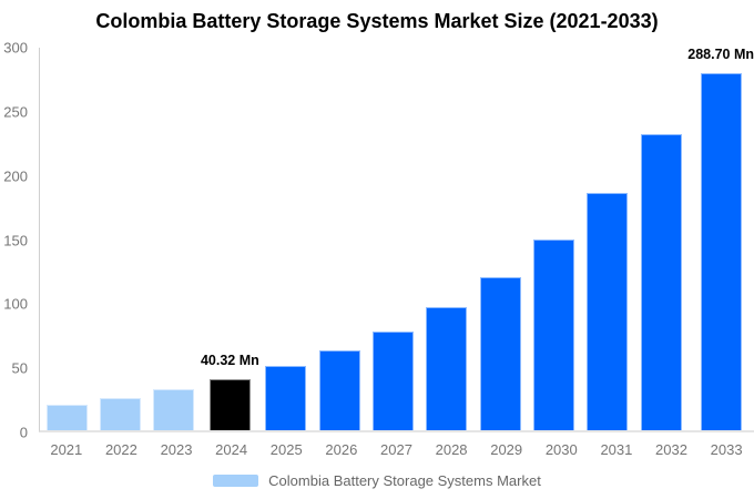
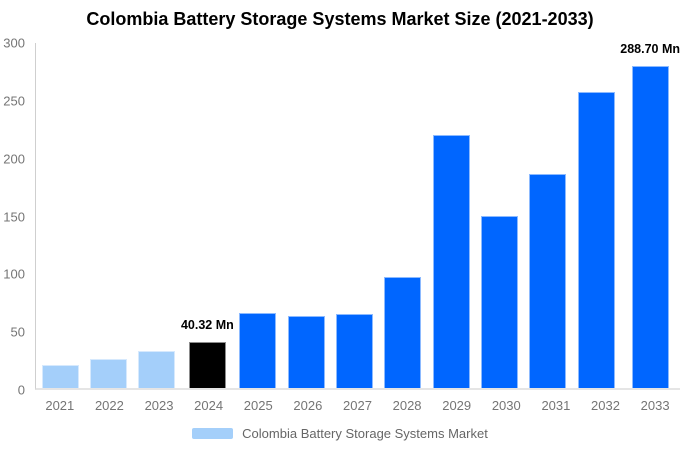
2025: 50 -> 65
2027: 78 -> 64
2029: 120 -> 220
2032: 232 -> 257
